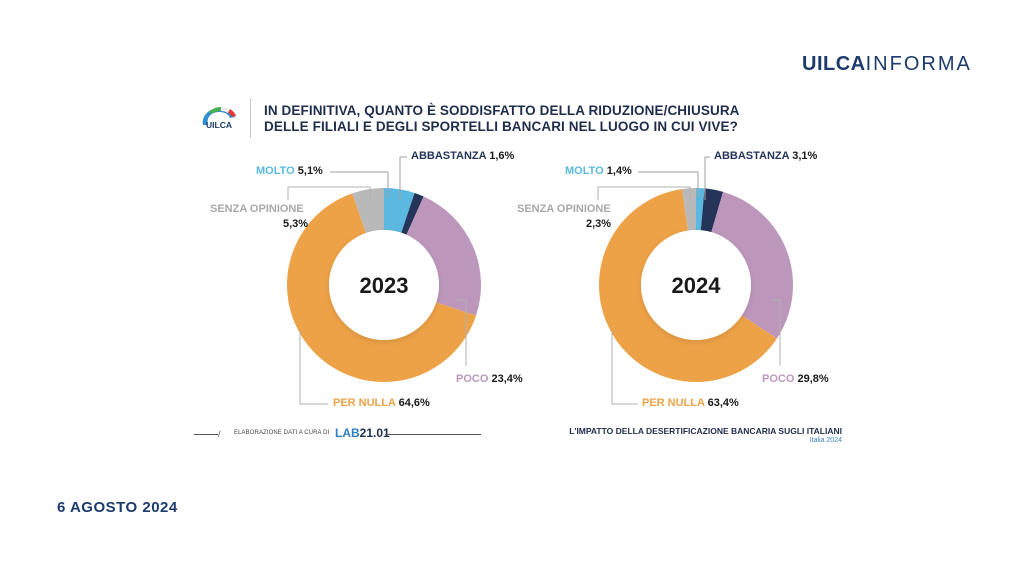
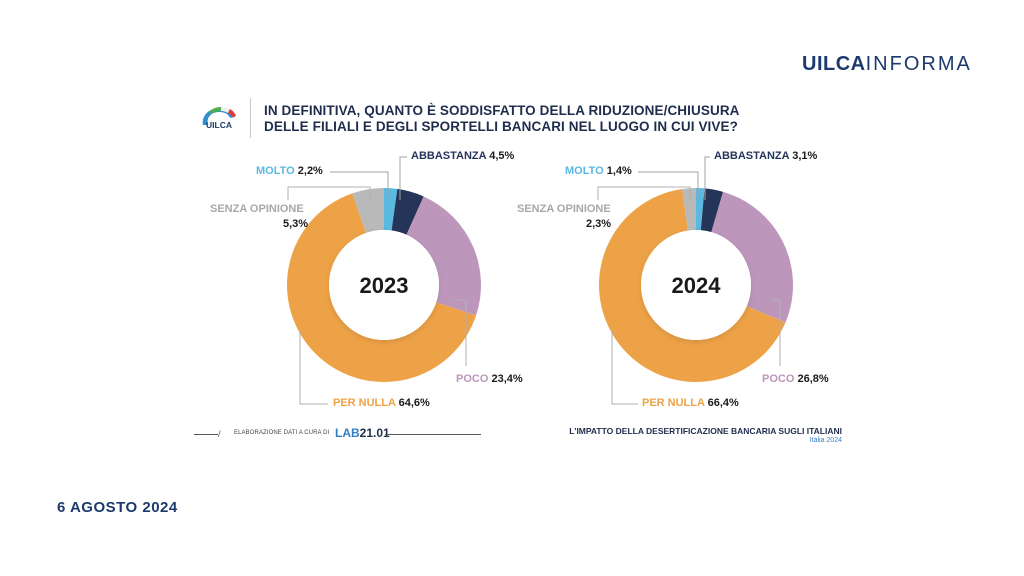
2023/MOLTO: 5,1% -> 2,2%
2023/ABBASTANZA: 1,6% -> 4,5%
2024/POCO: 29,8% -> 26,8%
2024/PER NULLA: 63,4% -> 66,4%
